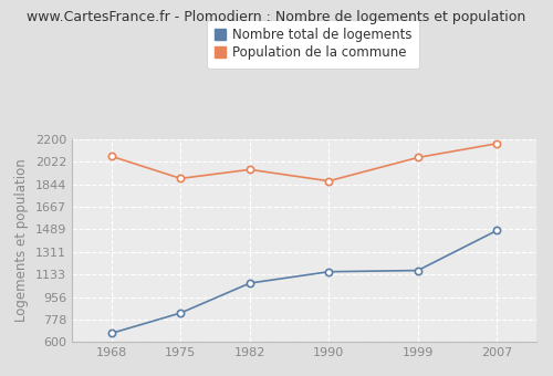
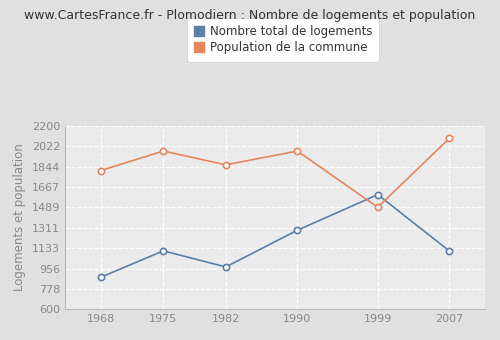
Nombre total de logements/1968: 670 -> 880
Population de la commune/1968: 2060 -> 1810
Nombre total de logements/1975: 830 -> 1110
Population de la commune/1975: 1890 -> 1980
Nombre total de logements/1982: 1060 -> 970
Population de la commune/1982: 1960 -> 1860
Nombre total de logements/1990: 1160 -> 1290
Population de la commune/1990: 1870 -> 1980
Nombre total de logements/1999: 1160 -> 1600
Population de la commune/1999: 2060 -> 1490
Nombre total de logements/2007: 1480 -> 1110
Population de la commune/2007: 2160 -> 2090
